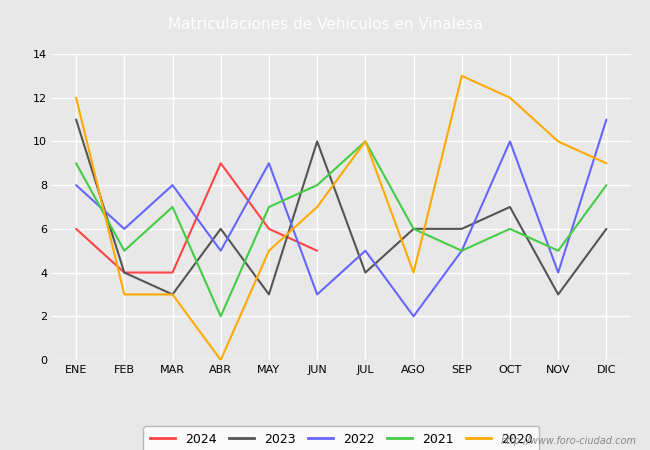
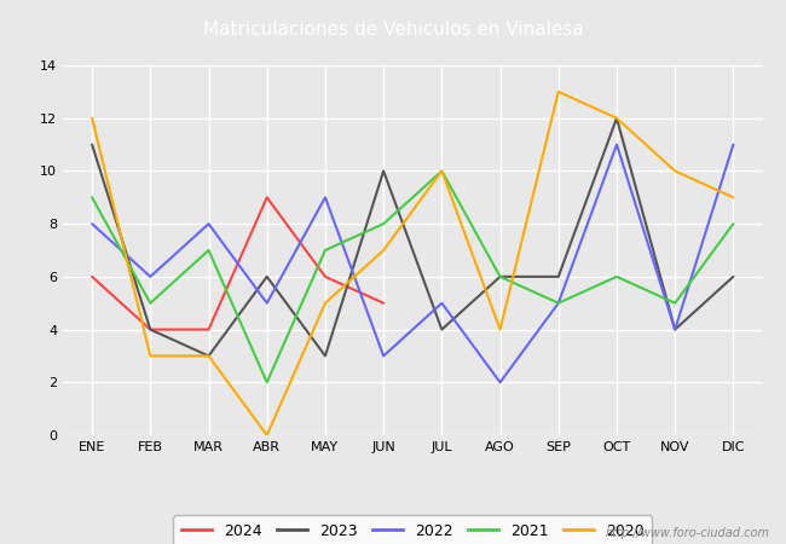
2023/OCT: 7 -> 12
2022/OCT: 10 -> 11
2023/NOV: 3 -> 4
